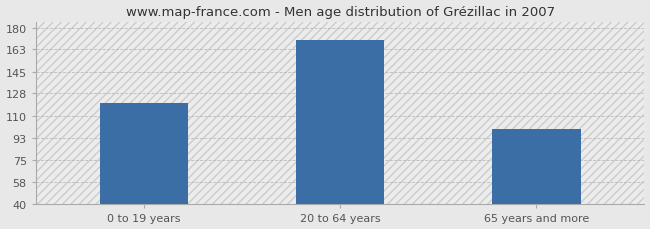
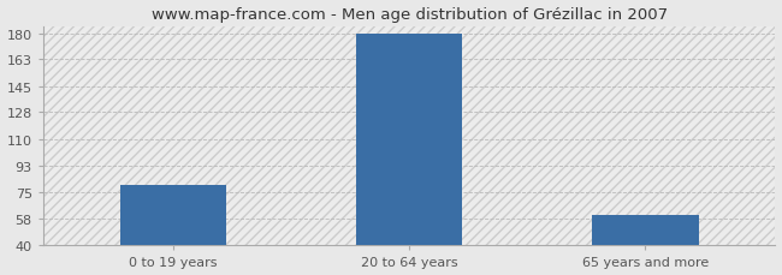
0 to 19 years: 120 -> 80
20 to 64 years: 170 -> 180
65 years and more: 100 -> 60
